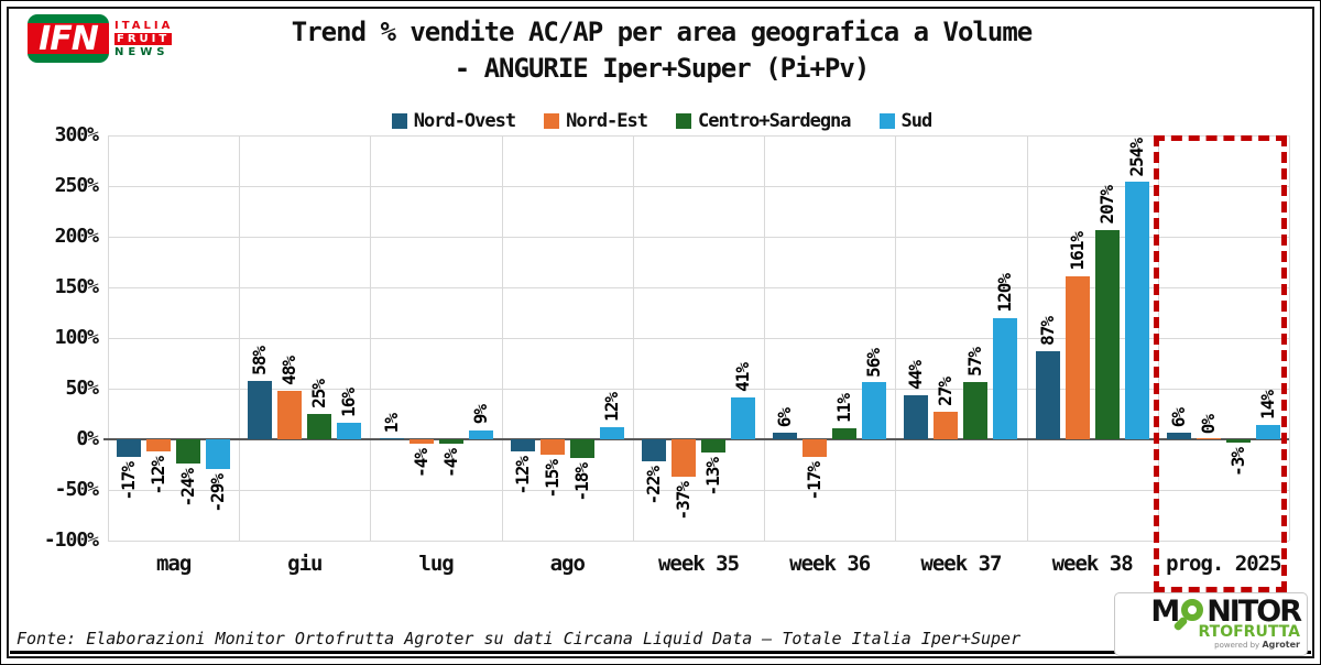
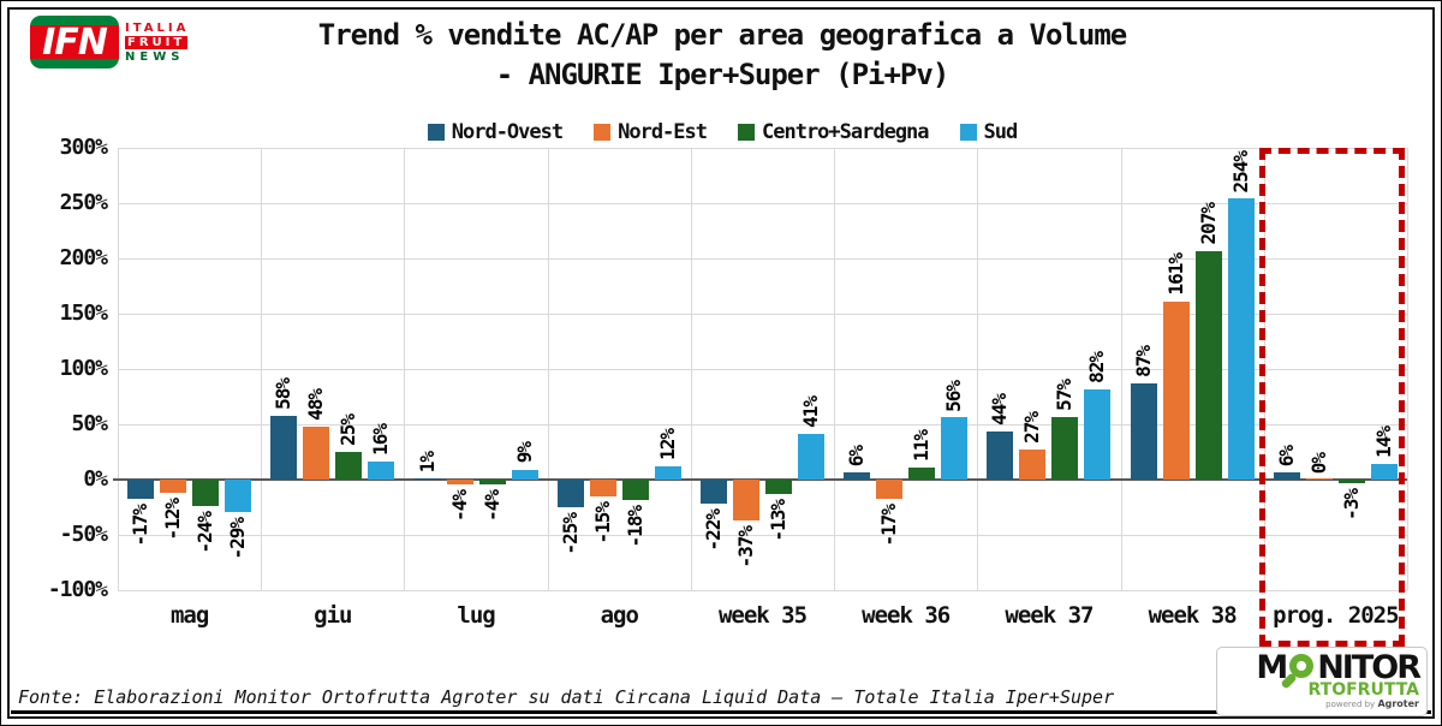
Nord-Ovest/ago: -12% -> -25%
Sud/week 37: 120% -> 82%
